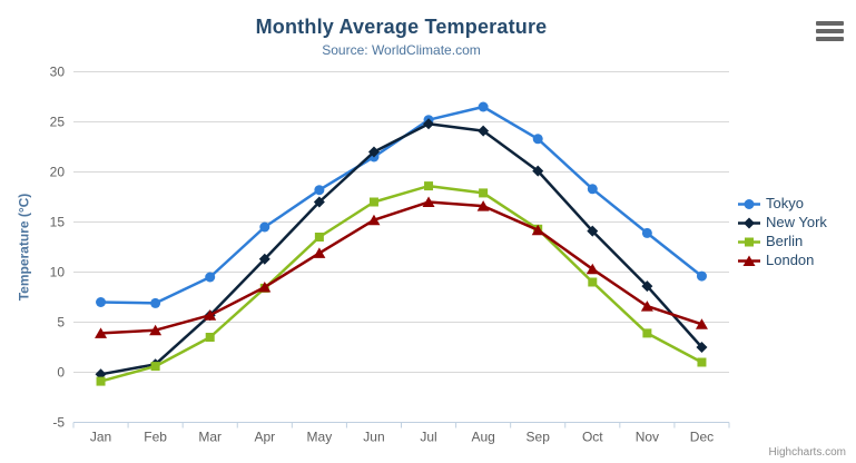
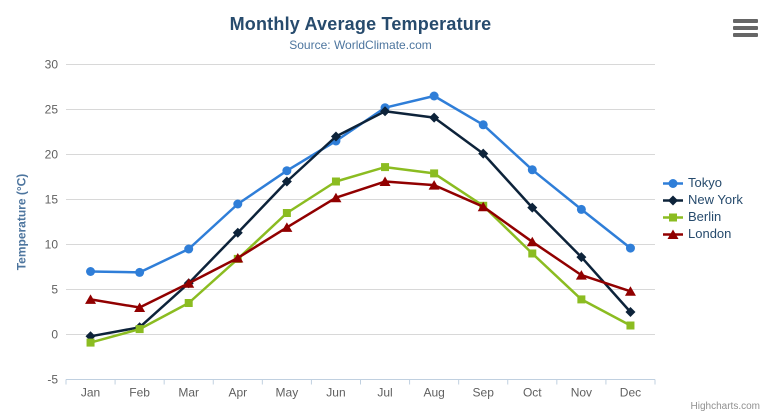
London/Feb: 4 -> 3
